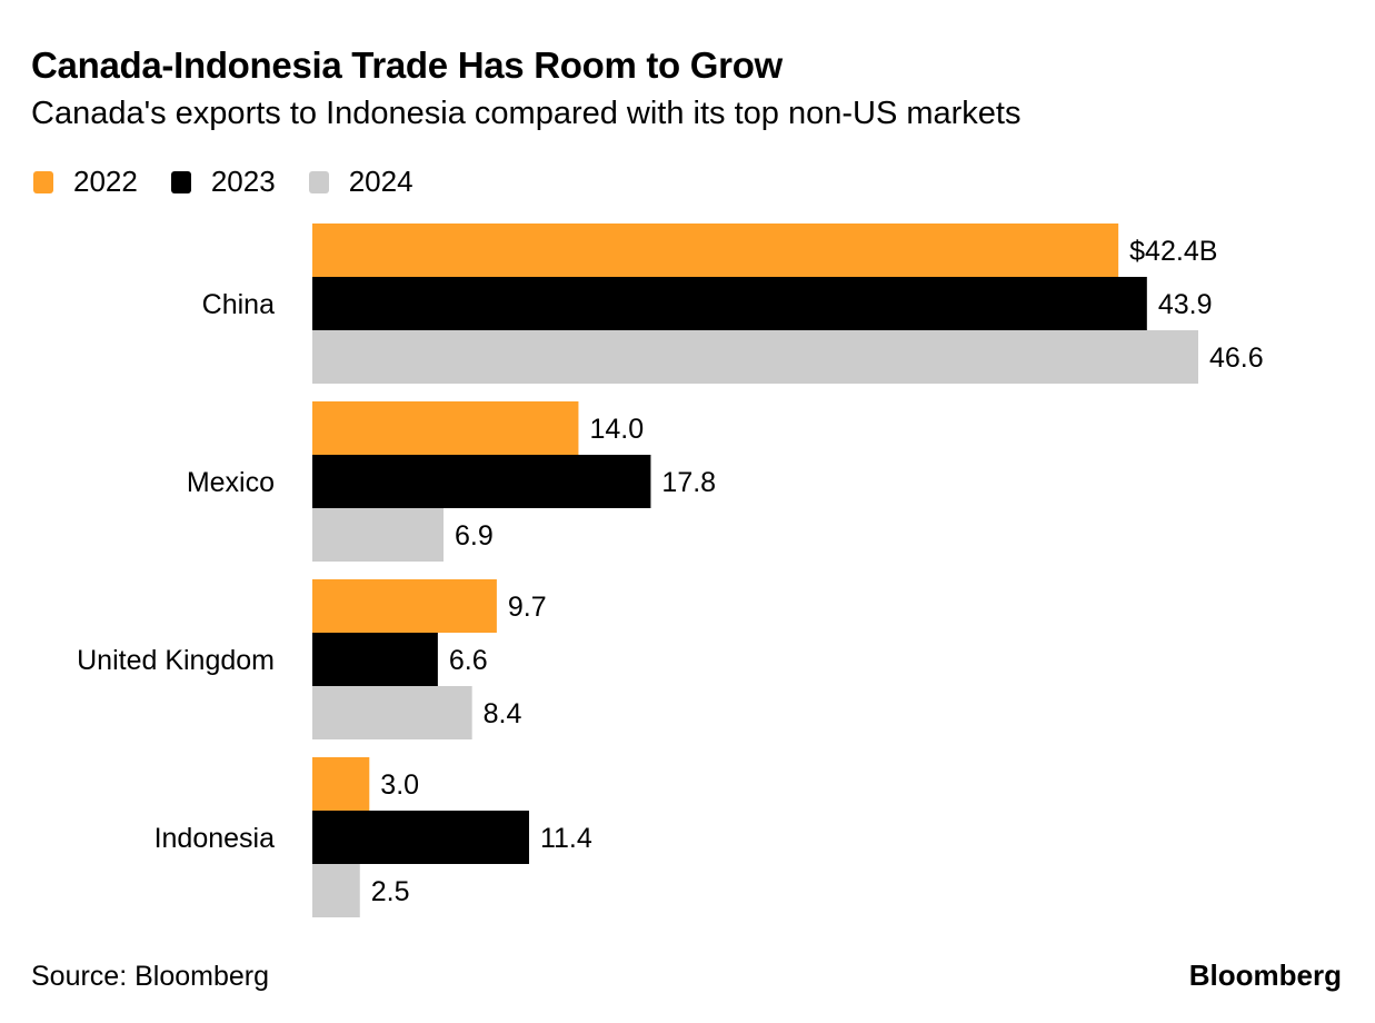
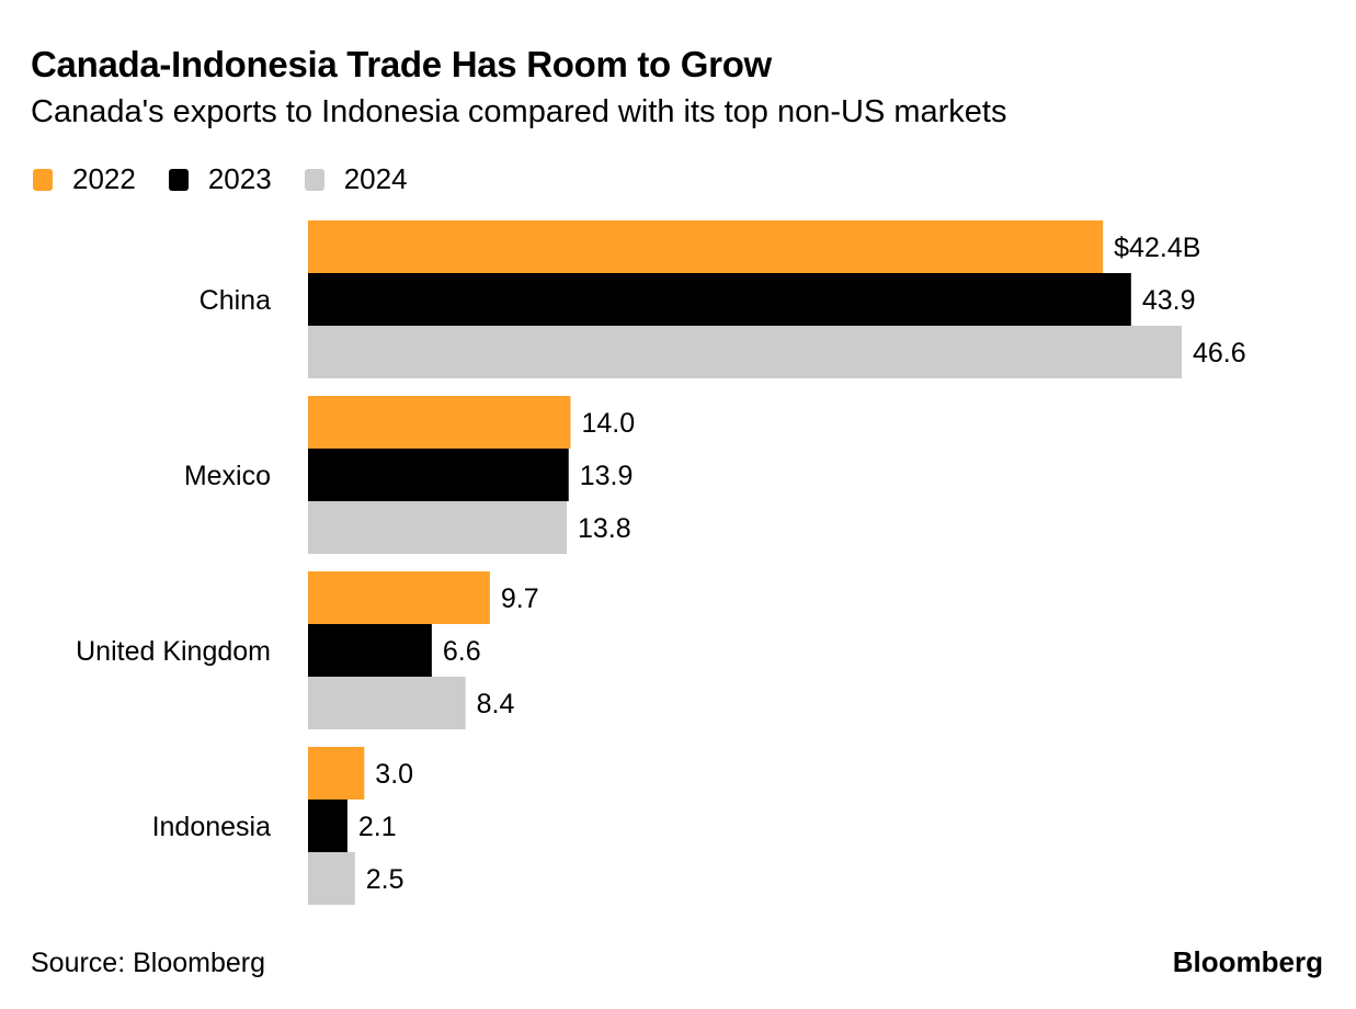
2023/Mexico: 17.8 -> 13.9
2024/Mexico: 6.9 -> 13.8
2023/Indonesia: 11.4 -> 2.1
